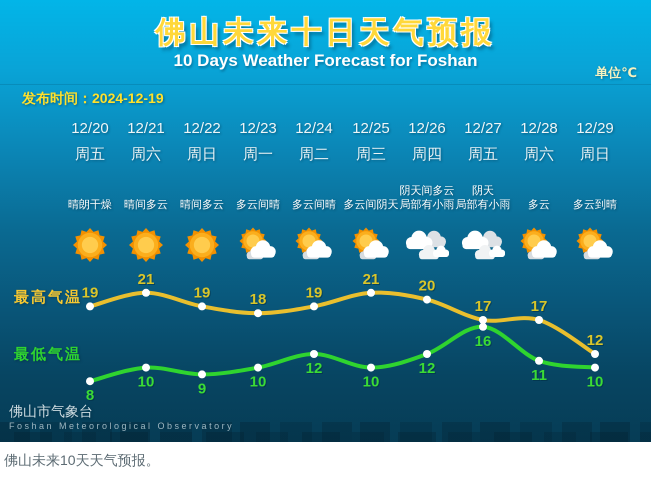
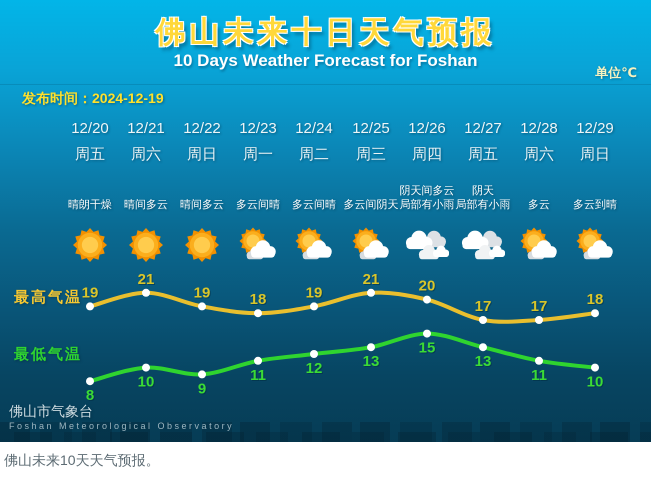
最低气温/12/23: 10 -> 11
最低气温/12/25: 10 -> 13
最低气温/12/26: 12 -> 15
最低气温/12/27: 16 -> 13
最高气温/12/29: 12 -> 18
